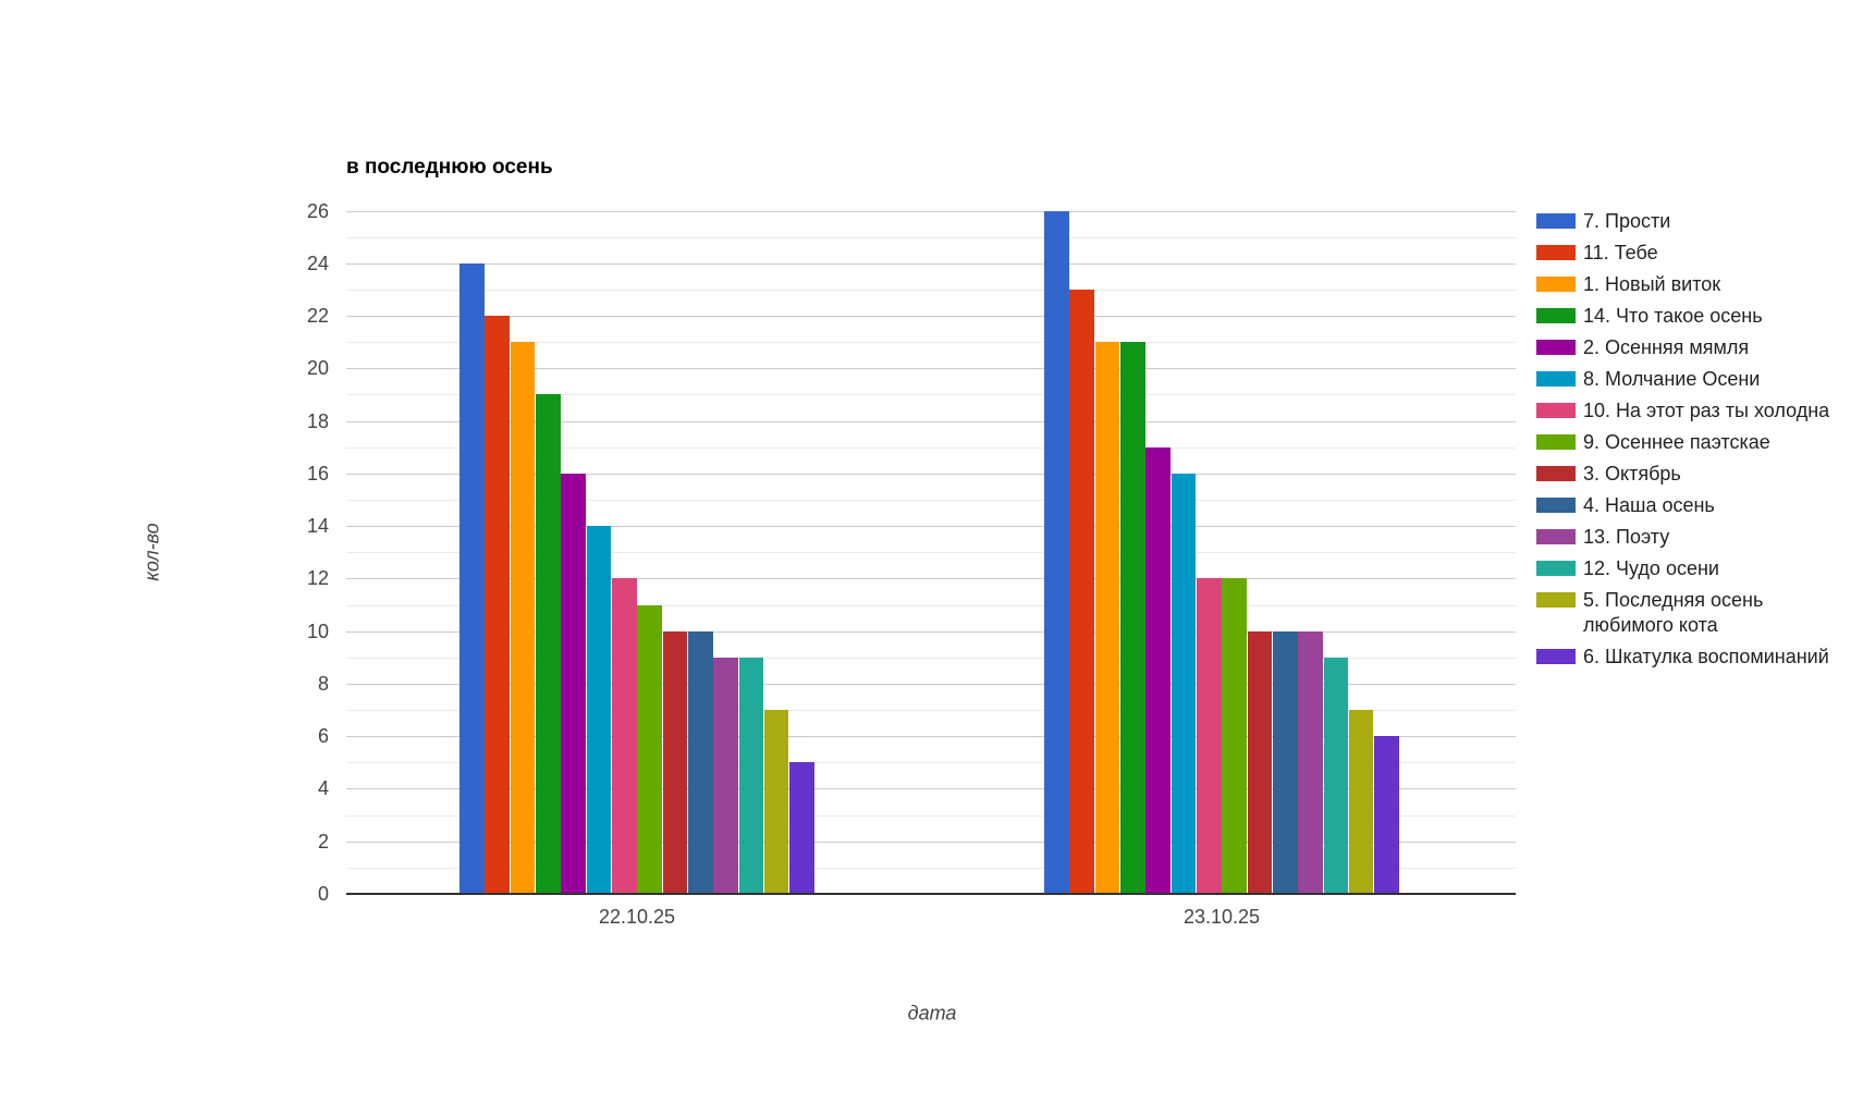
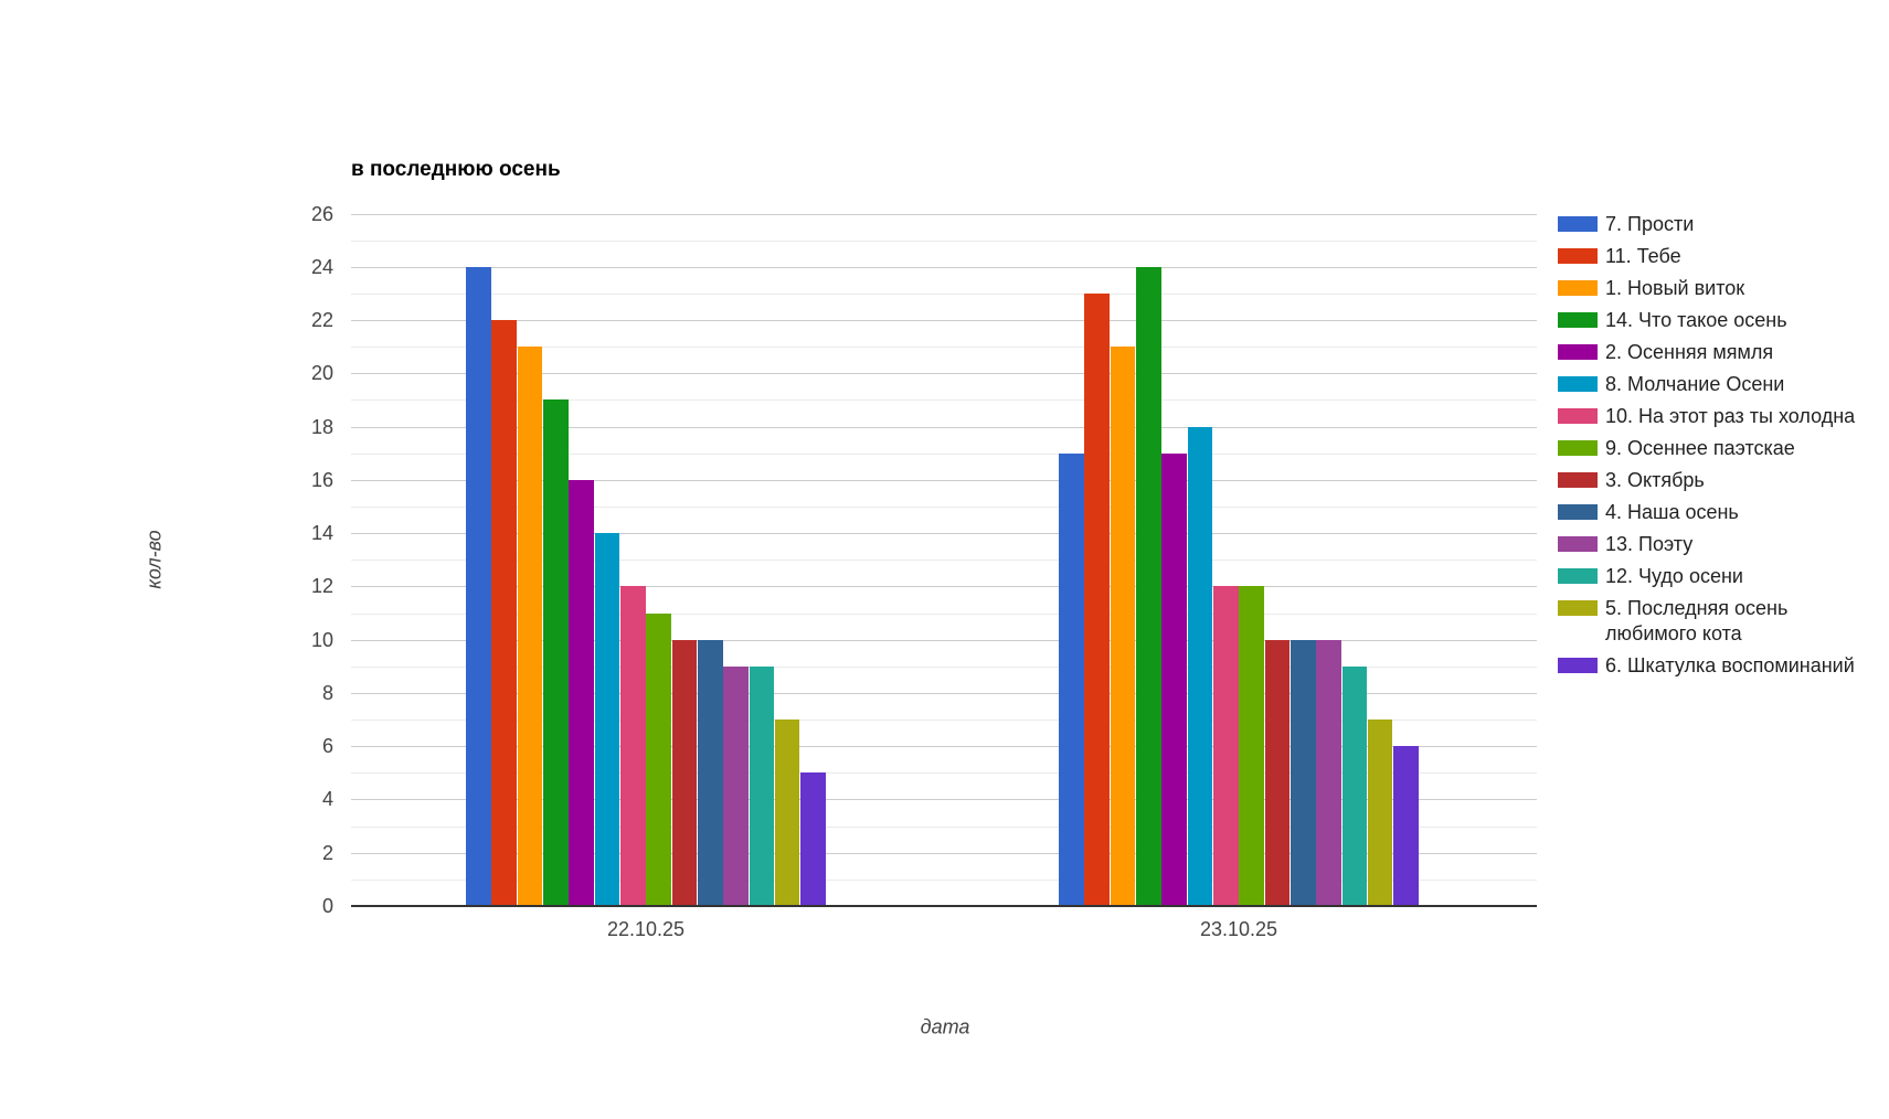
7. Прости/23.10.25: 26 -> 17
14. Что такое осень/23.10.25: 21 -> 24
8. Молчание Осени/23.10.25: 16 -> 18
